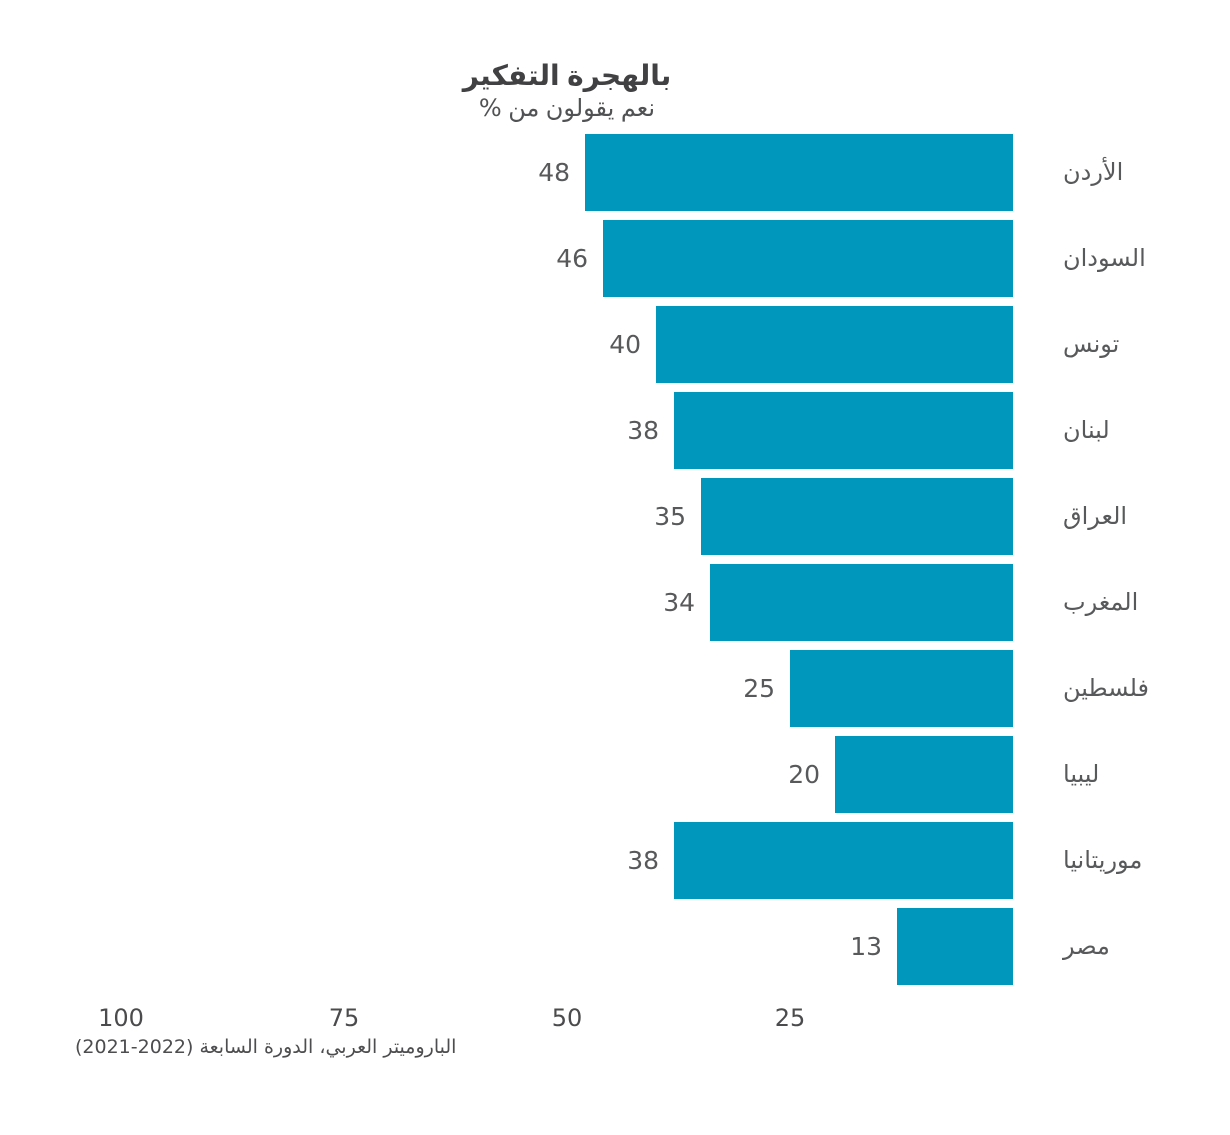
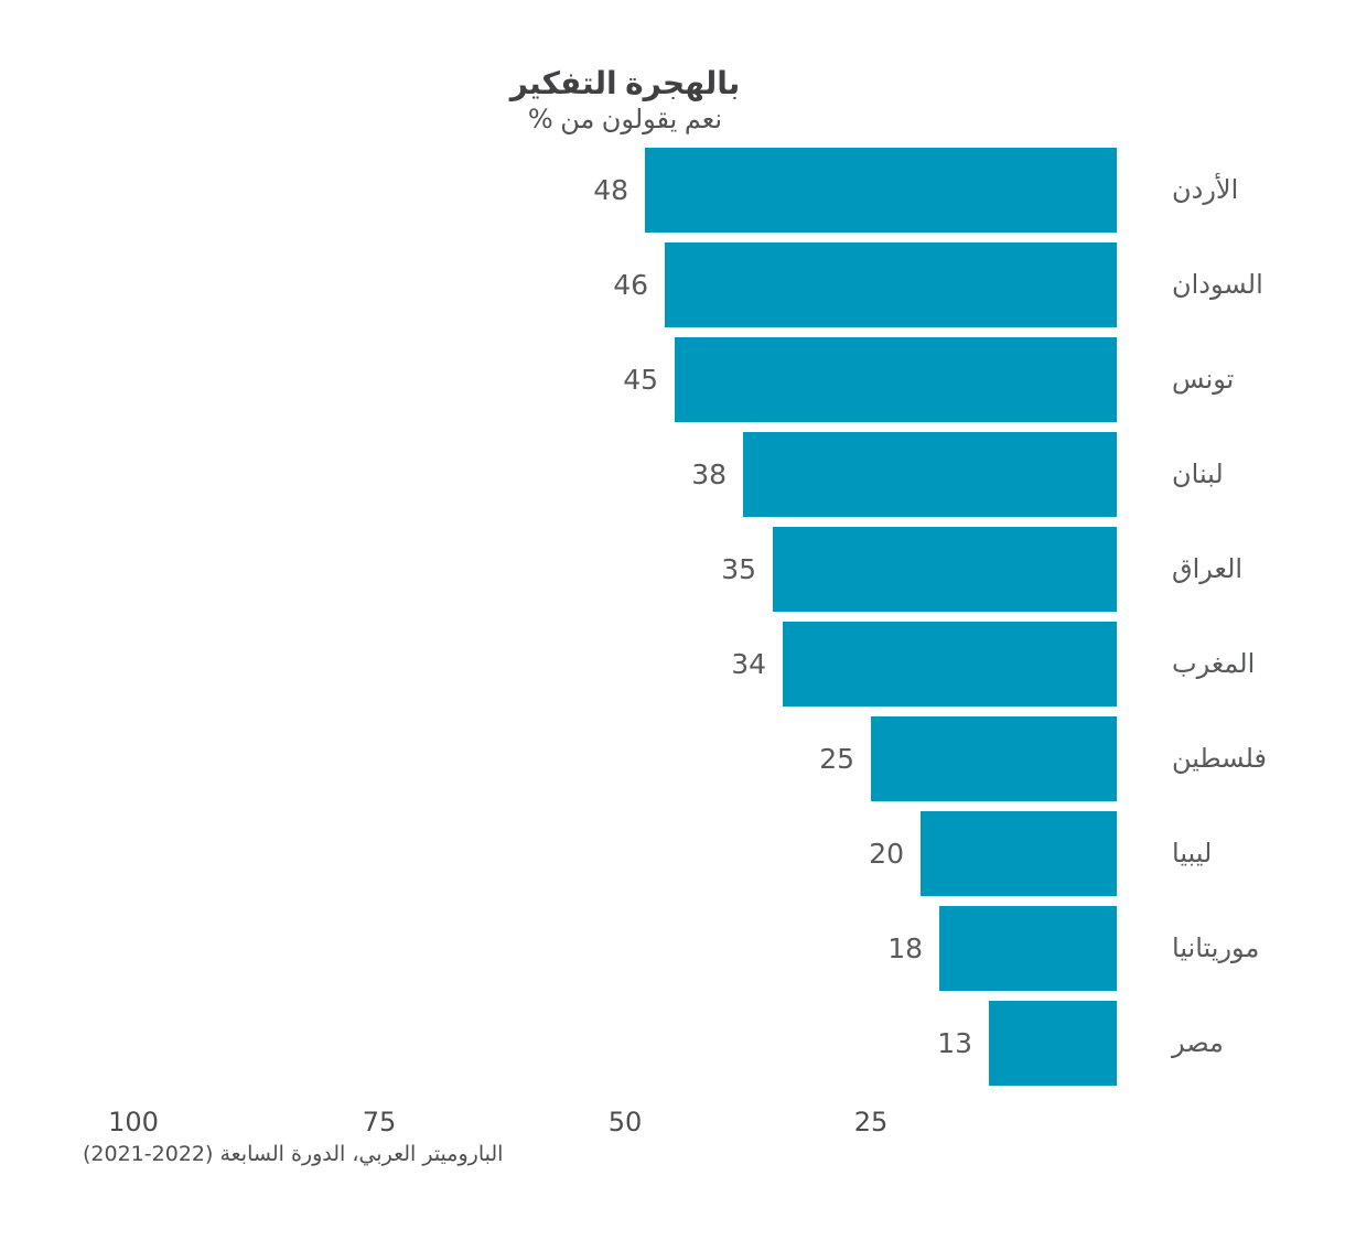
تونس: 40 -> 45
موريتانيا: 38 -> 18
